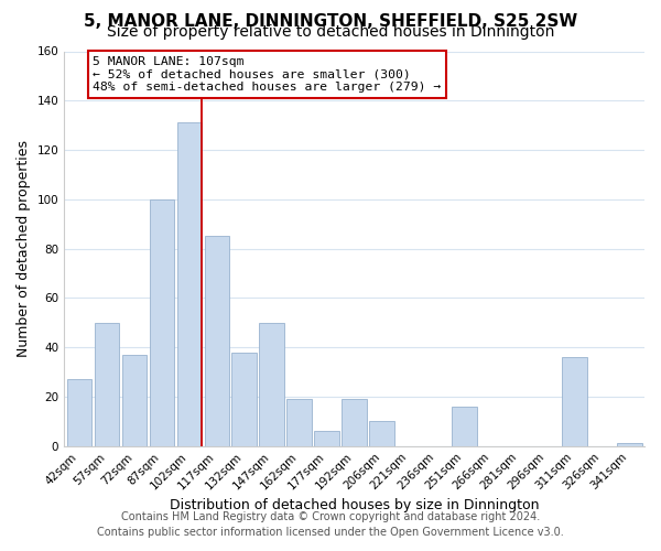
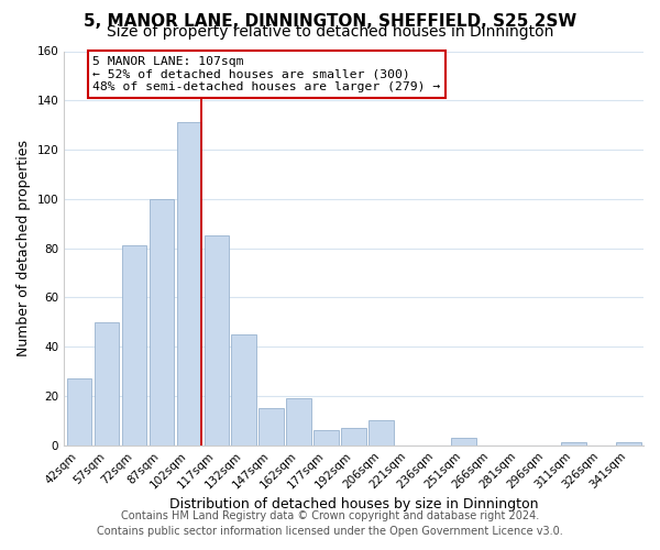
72sqm: 37 -> 81
132sqm: 38 -> 45
147sqm: 50 -> 15
192sqm: 19 -> 7
251sqm: 16 -> 3
311sqm: 36 -> 1
